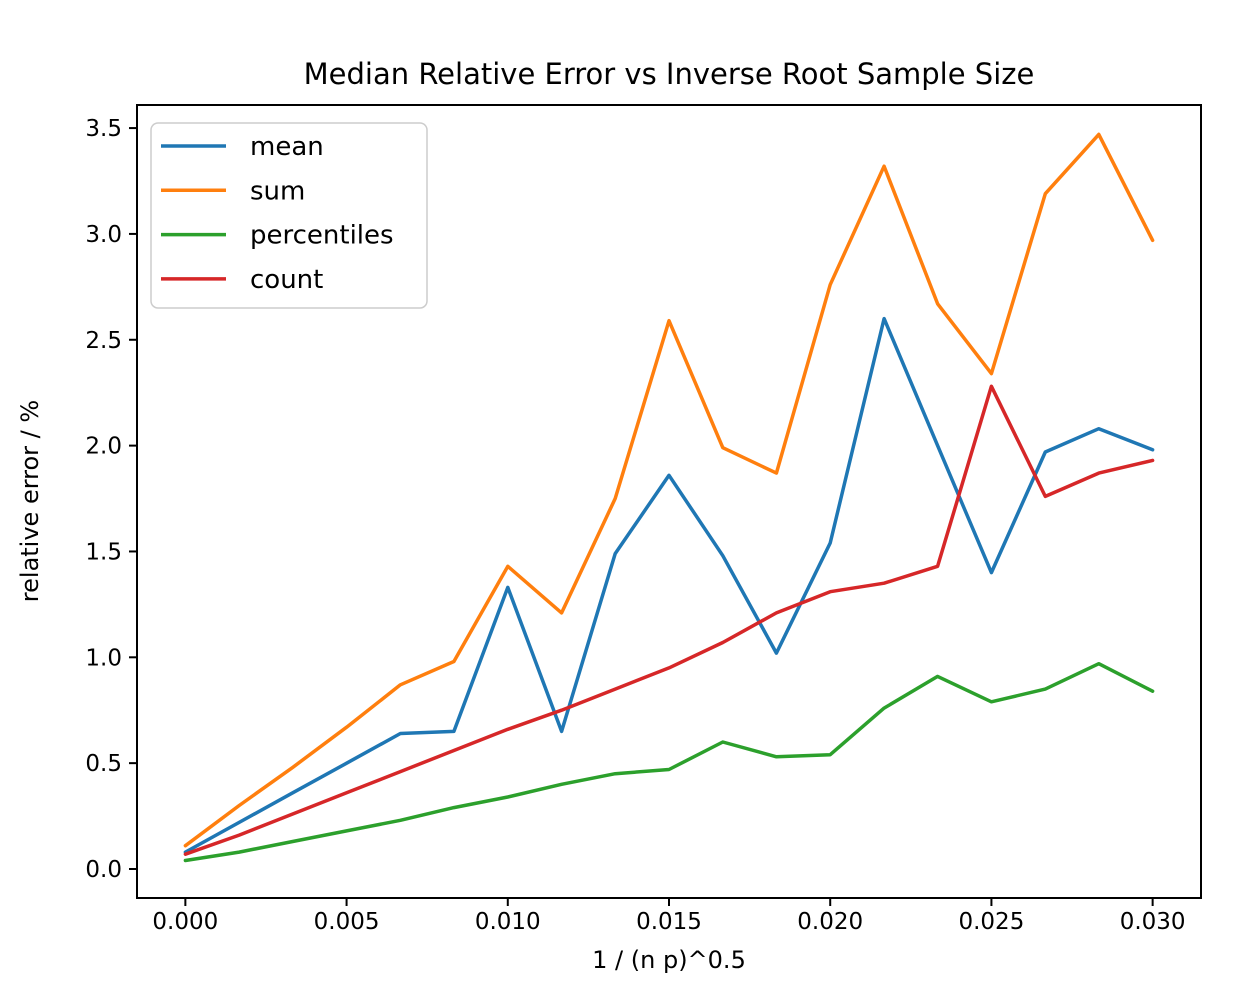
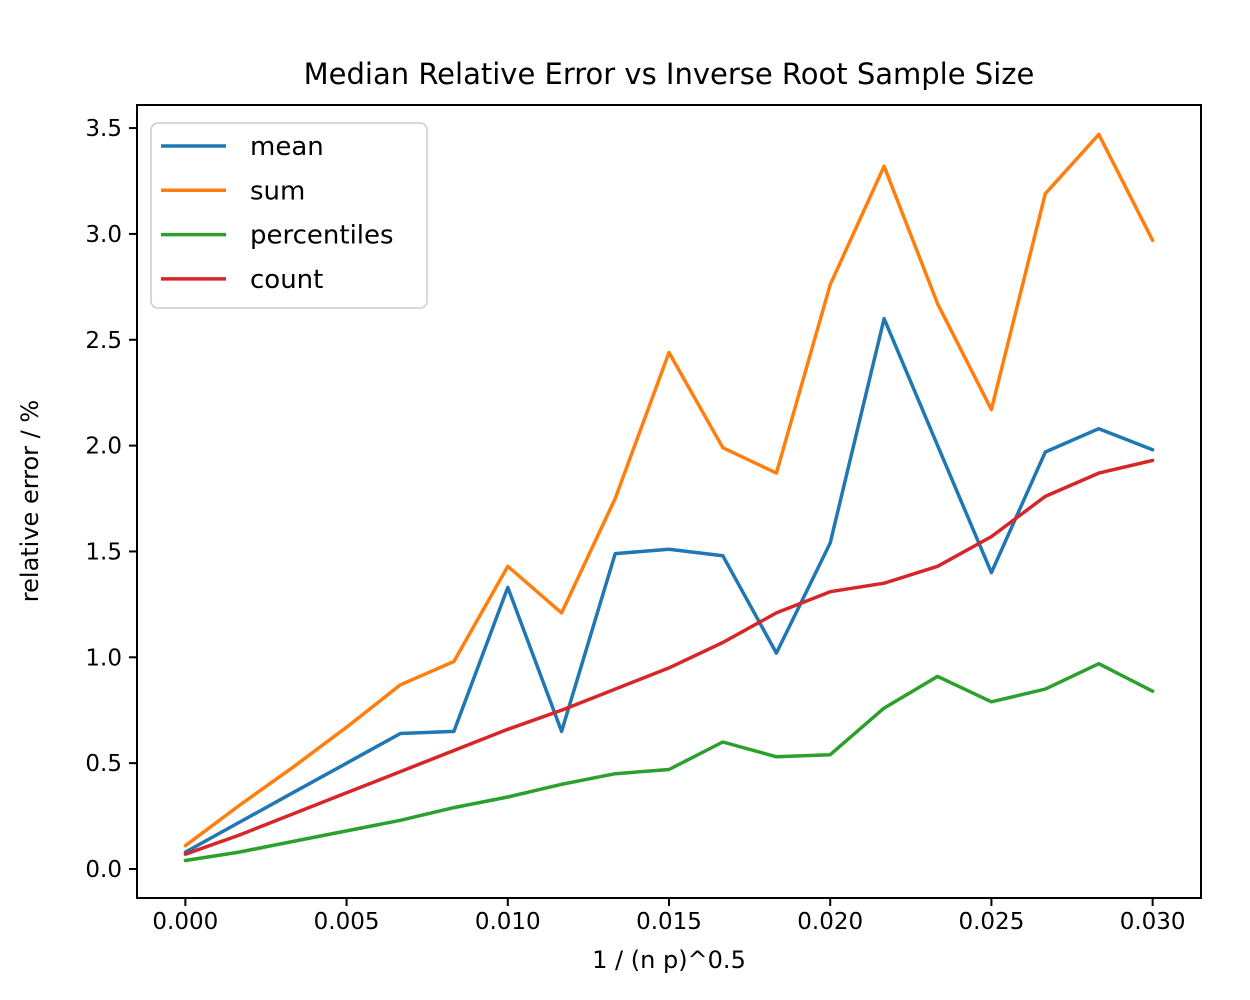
mean/0.015: 1.86 -> 1.51
sum/0.015: 2.59 -> 2.44
sum/0.025: 2.34 -> 2.17
count/0.025: 2.28 -> 1.57
